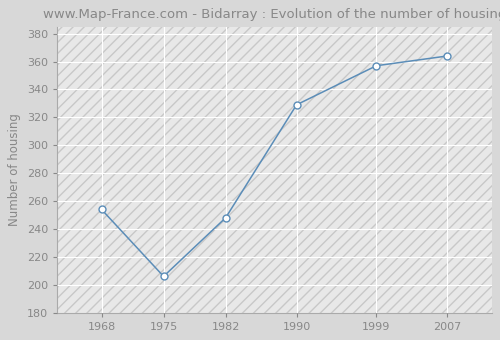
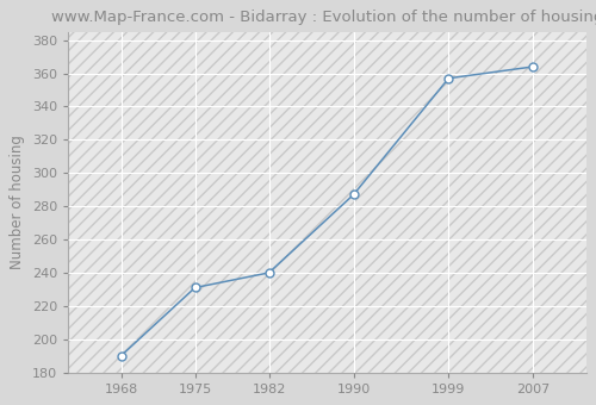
1968: 254 -> 190
1975: 206 -> 231
1982: 248 -> 240
1990: 329 -> 287
